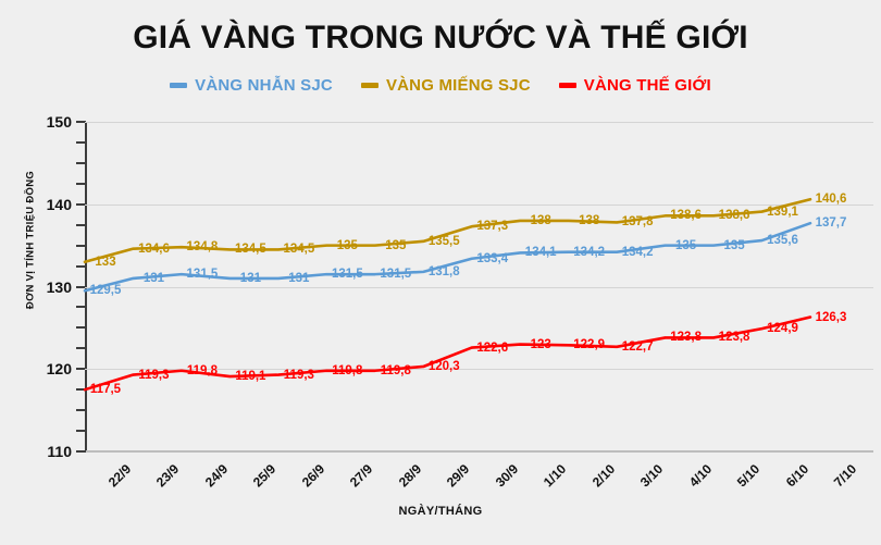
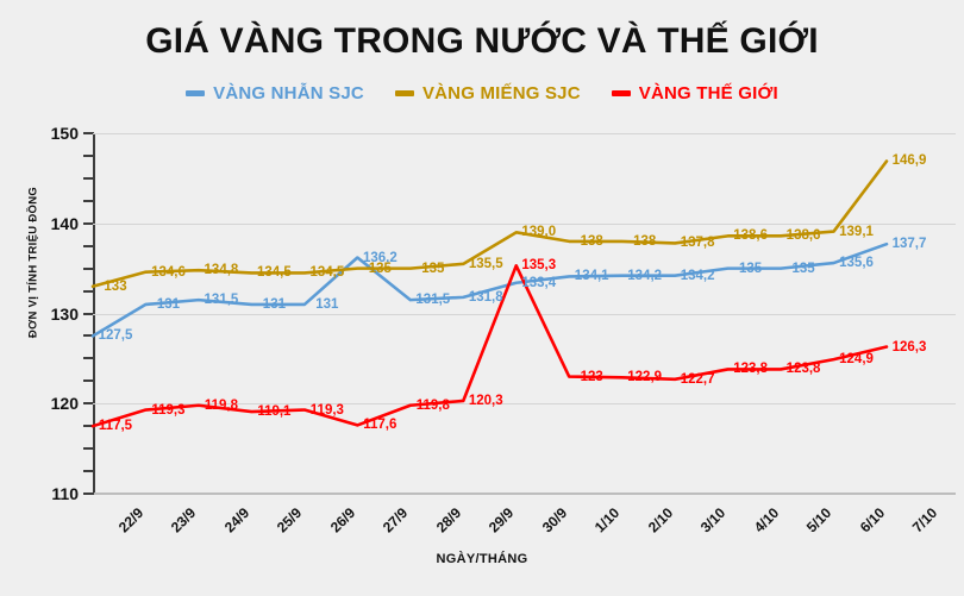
VÀNG NHẪN SJC/22/9: 129,5 -> 127,5
VÀNG NHẪN SJC/27/9: 131,5 -> 136,2
VÀNG THẾ GIỚI/27/9: 119,8 -> 117,6
VÀNG MIẾNG SJC/30/9: 137,3 -> 139,0
VÀNG THẾ GIỚI/30/9: 122,6 -> 135,3
VÀNG MIẾNG SJC/7/10: 140,6 -> 146,9
